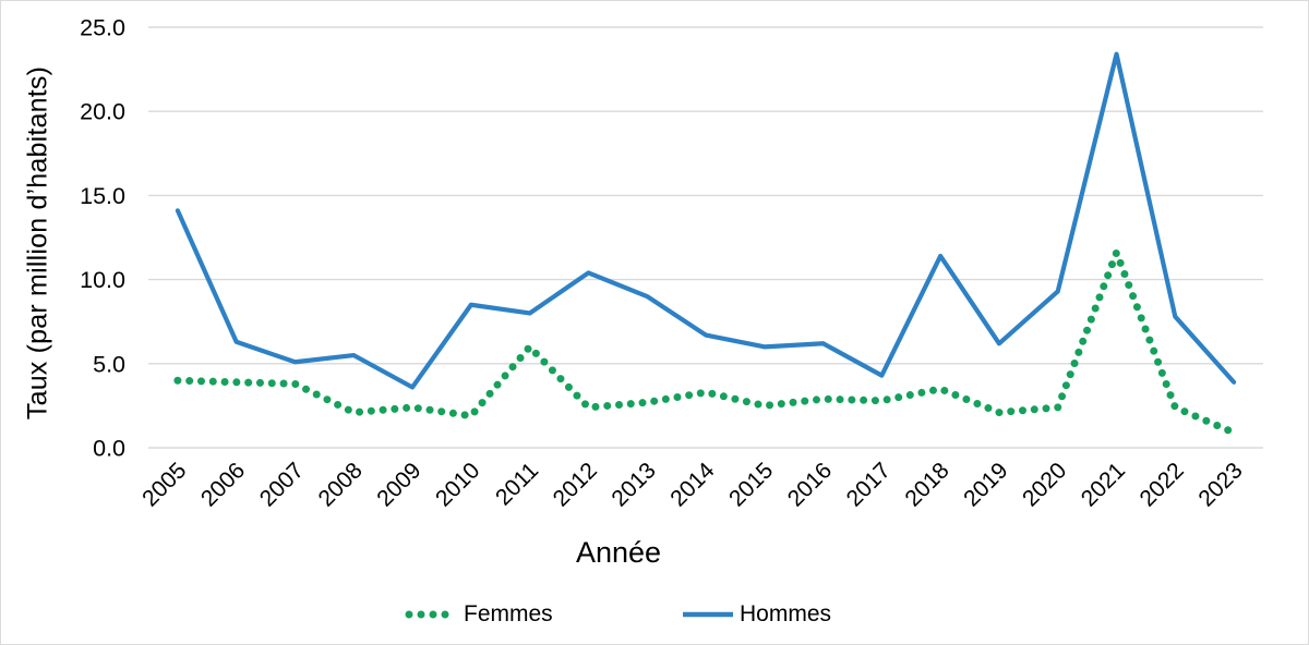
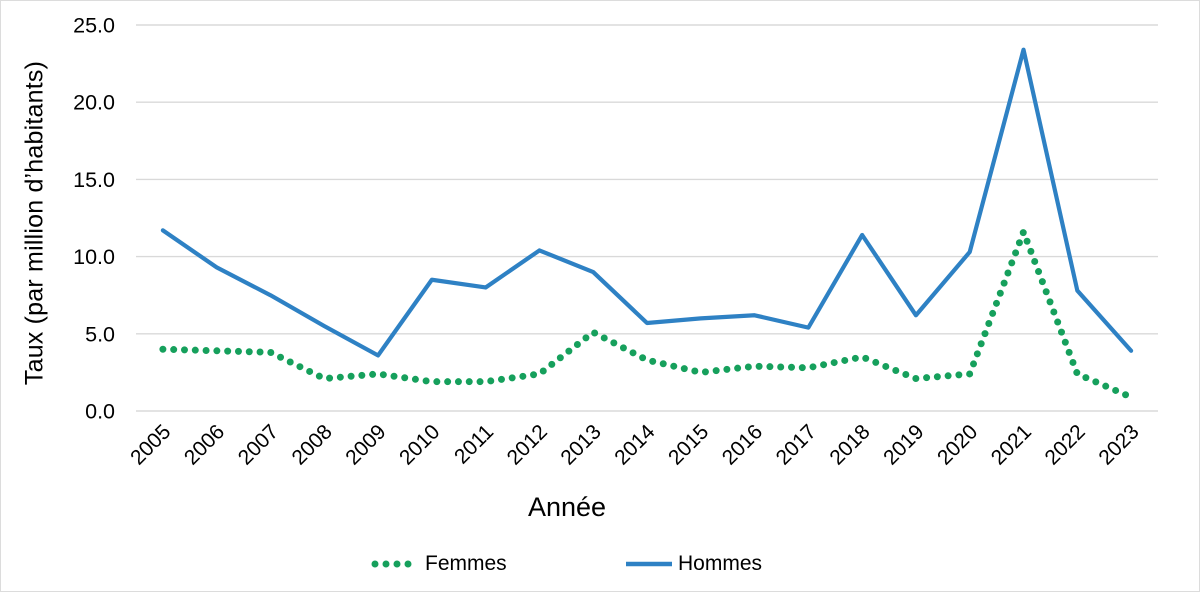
Hommes/2005: 14.1 -> 11.7
Hommes/2006: 6.3 -> 9.3
Hommes/2007: 5.1 -> 7.5
Femmes/2011: 6.0 -> 1.9
Femmes/2013: 2.7 -> 5.1
Hommes/2014: 6.7 -> 5.7
Hommes/2017: 4.3 -> 5.4
Hommes/2020: 9.3 -> 10.3
